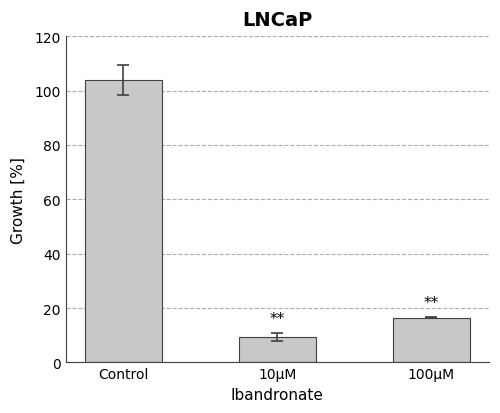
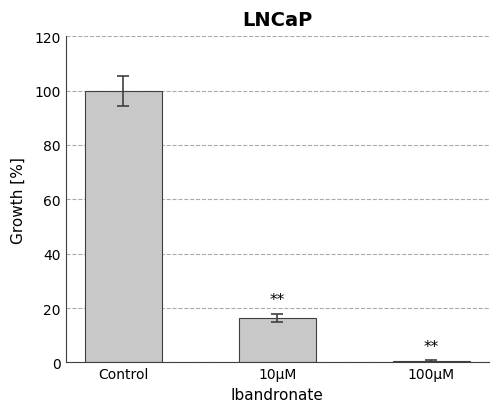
Control: 104.0 -> 100.0
10μM: 9.5 -> 16.5
100μM: 16.5 -> 0.5
